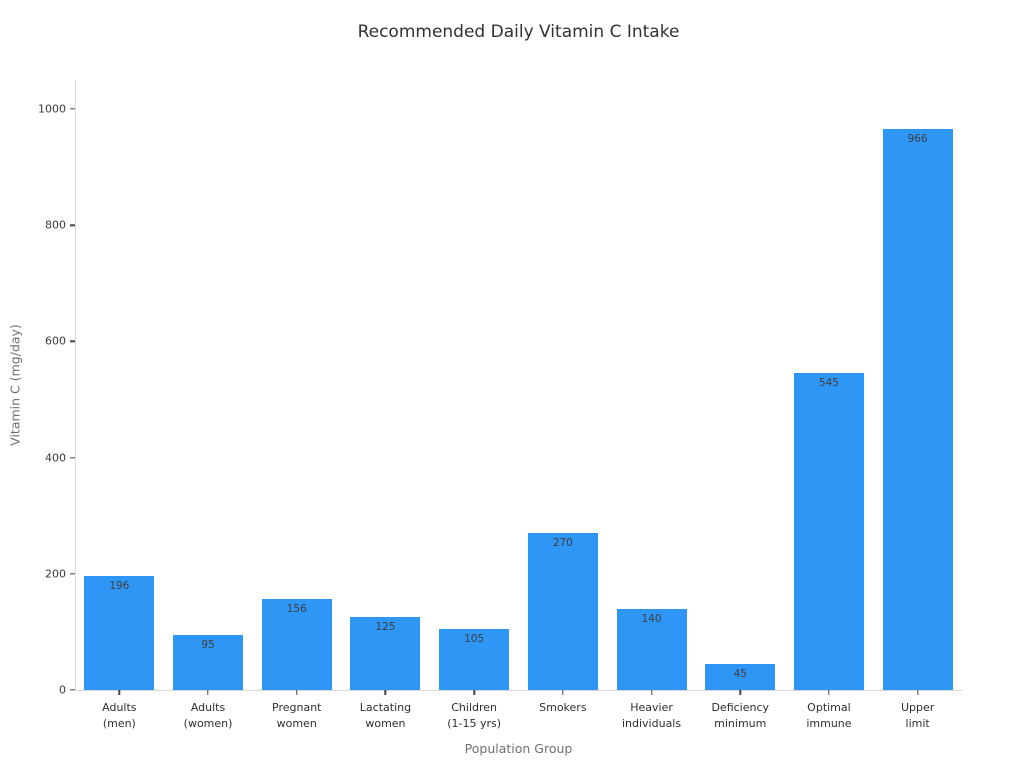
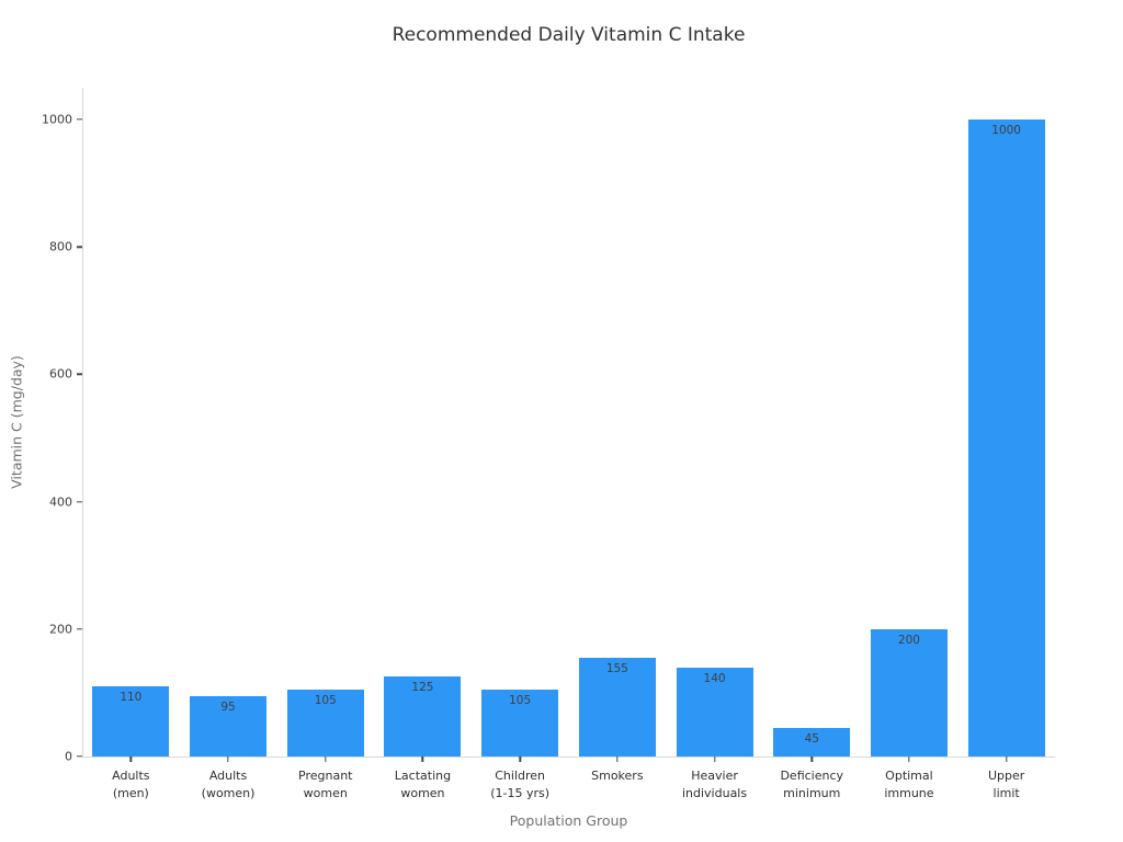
Adults (men): 196 -> 110
Pregnant women: 156 -> 105
Smokers: 270 -> 155
Optimal immune: 545 -> 200
Upper limit: 966 -> 1000
